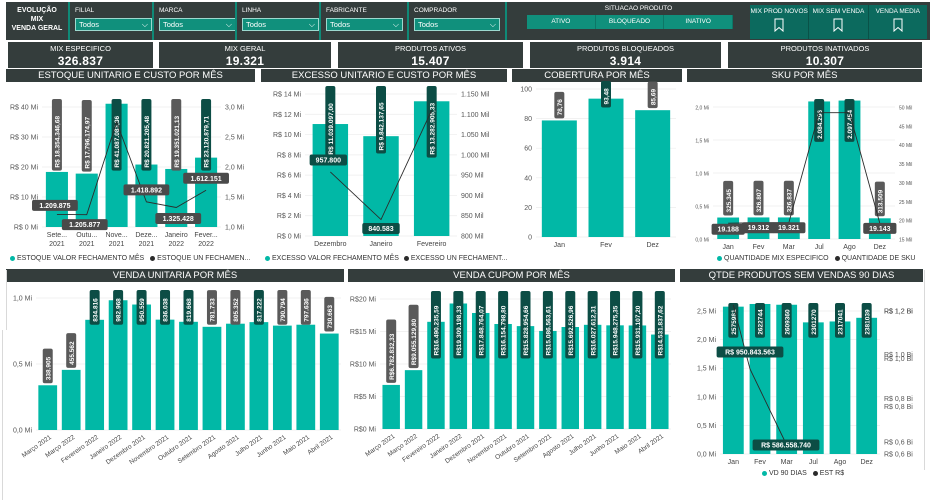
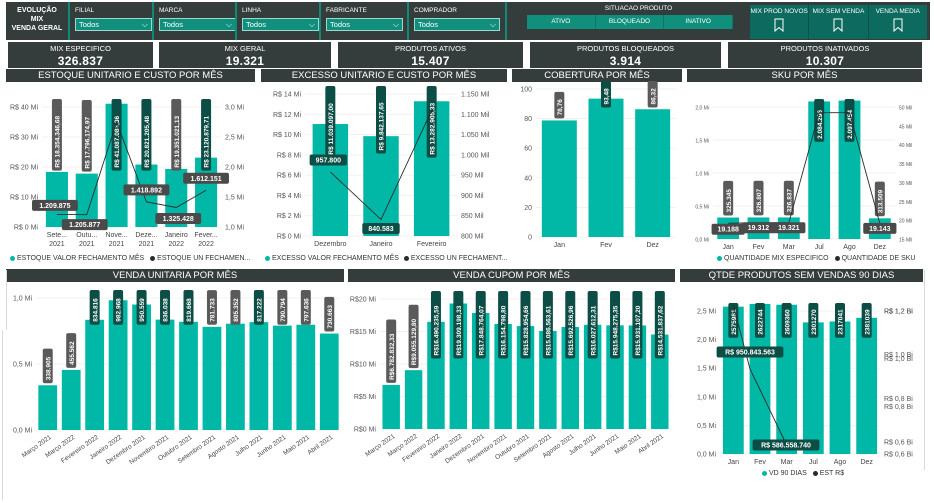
COBERTURA POR MÊS/Dez: 85,69 -> 86,32
